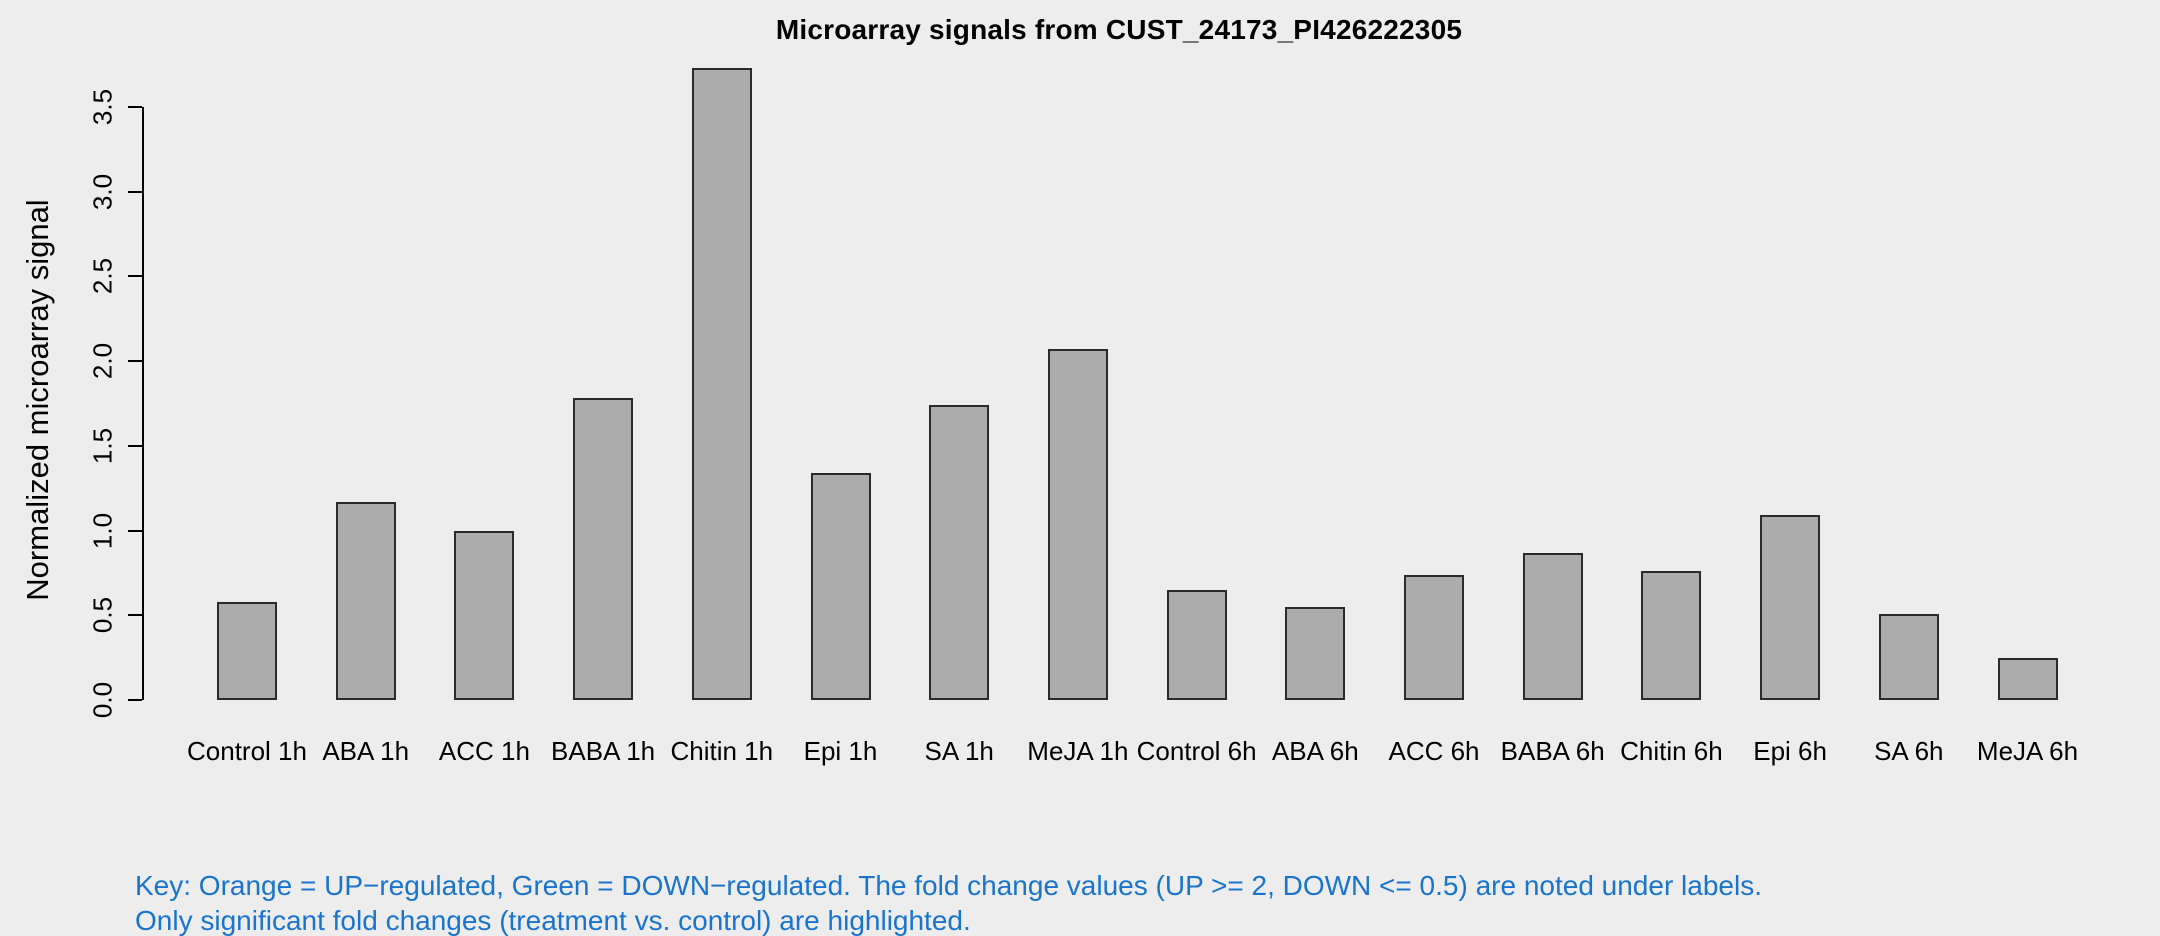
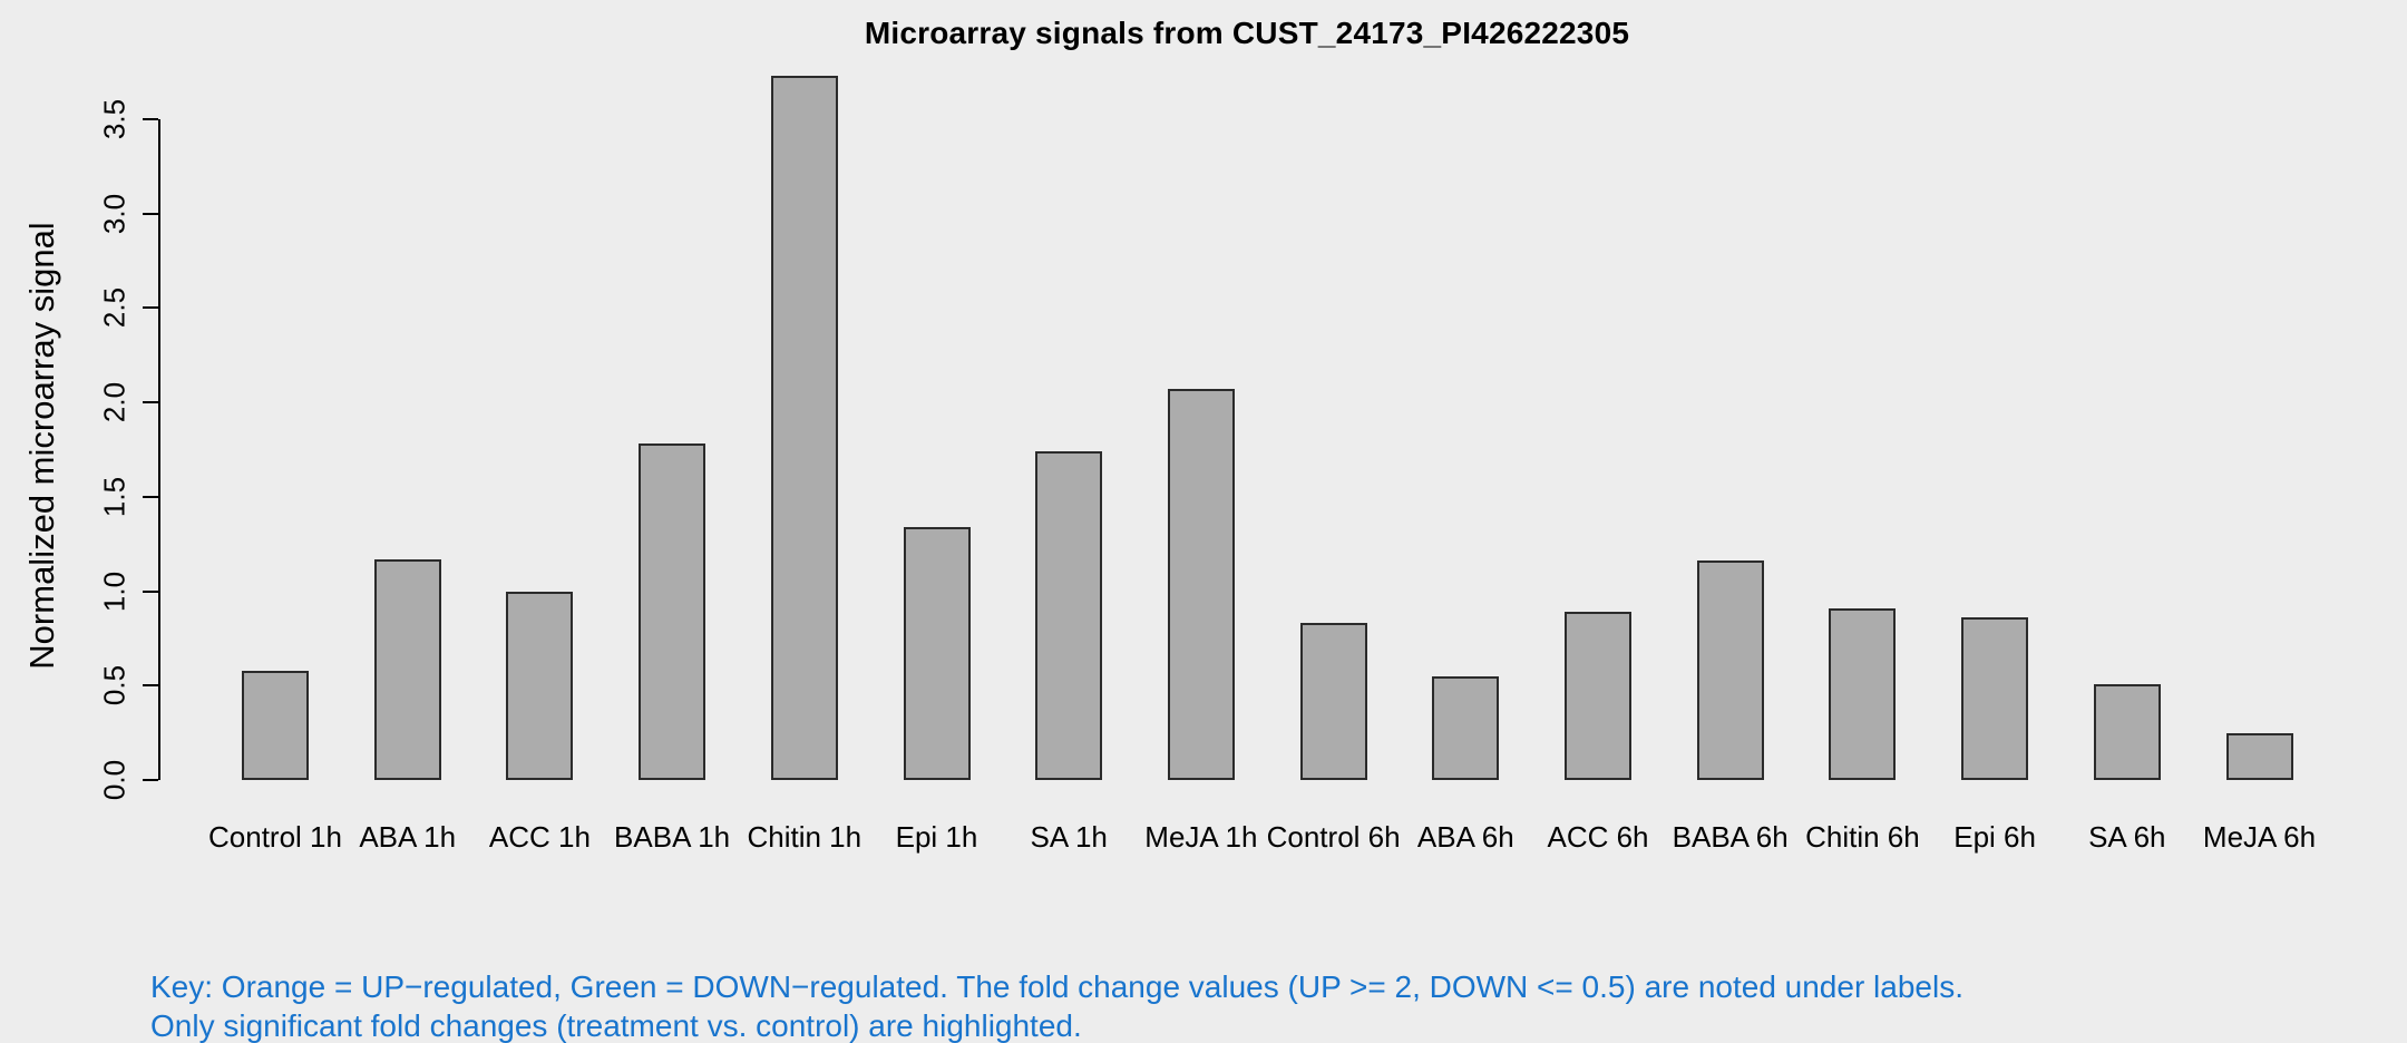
Control 6h: 0.65 -> 0.83
ACC 6h: 0.74 -> 0.89
BABA 6h: 0.87 -> 1.16
Chitin 6h: 0.76 -> 0.91
Epi 6h: 1.09 -> 0.86
